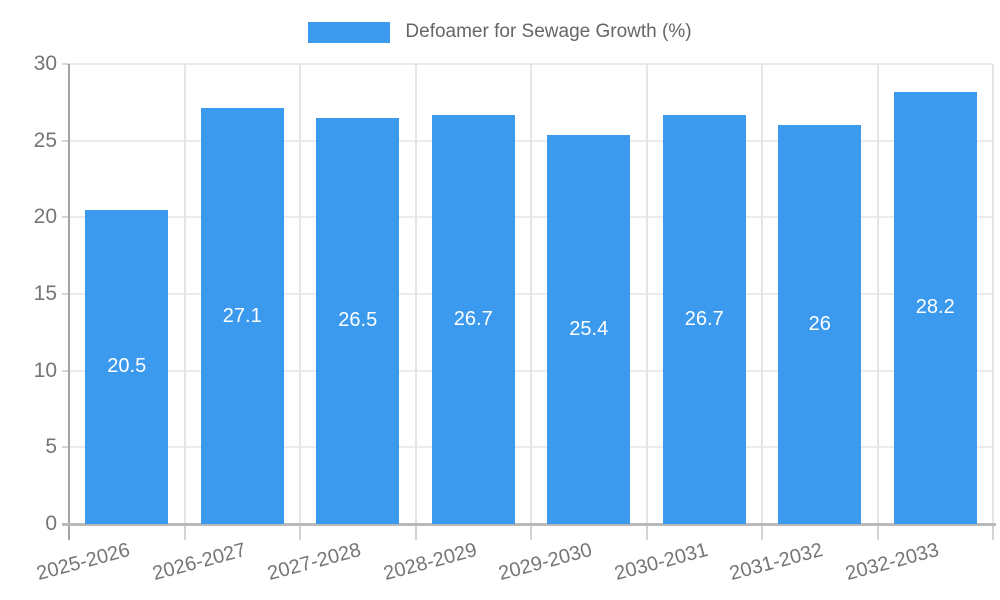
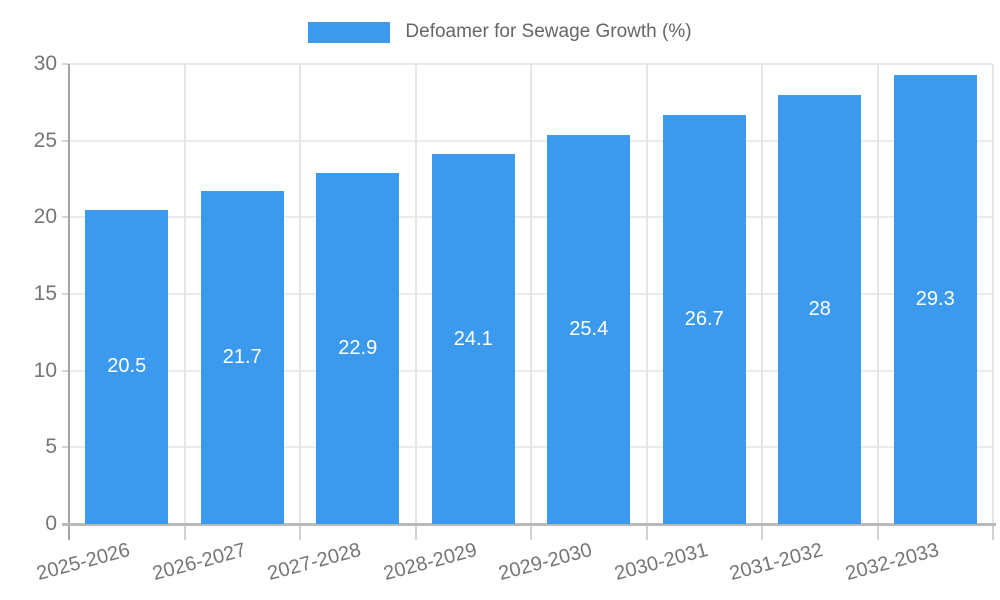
2026-2027: 27.1 -> 21.7
2027-2028: 26.5 -> 22.9
2028-2029: 26.7 -> 24.1
2031-2032: 26 -> 28
2032-2033: 28.2 -> 29.3
